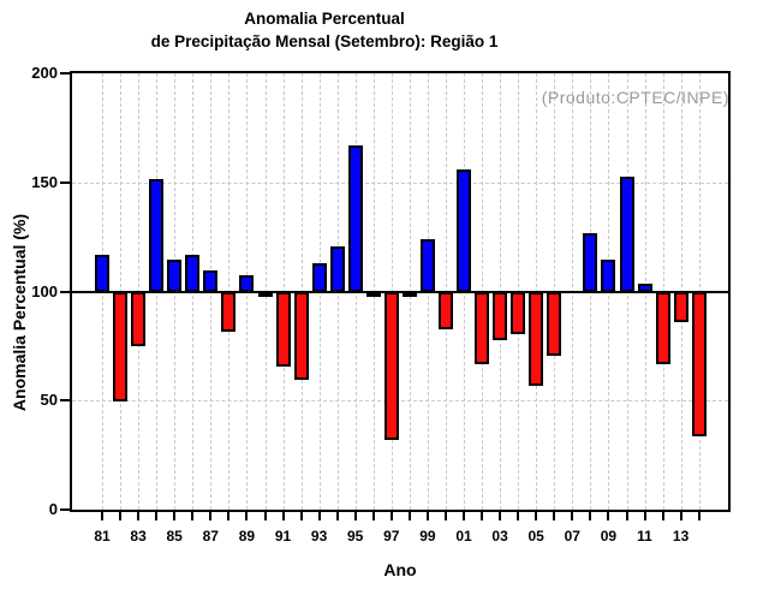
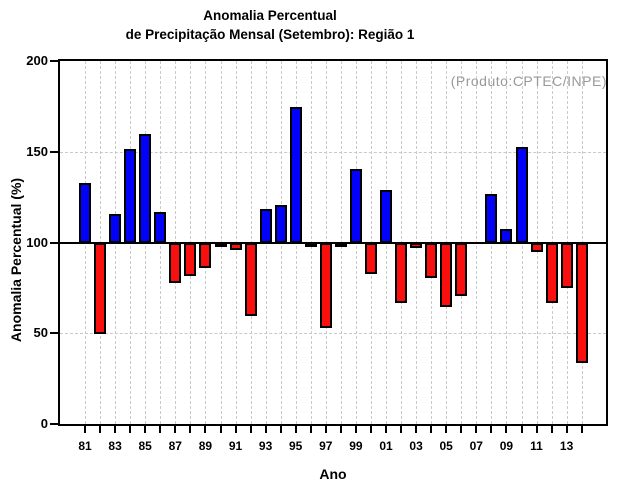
81: 117 -> 133
83: 75 -> 116
85: 115 -> 160
87: 110 -> 78
89: 108 -> 86
91: 66 -> 96
93: 113 -> 119
95: 167 -> 175
97: 32 -> 53
99: 124 -> 141
01: 156 -> 129
03: 78 -> 97
05: 57 -> 65
09: 115 -> 108
11: 104 -> 95
13: 86 -> 75
